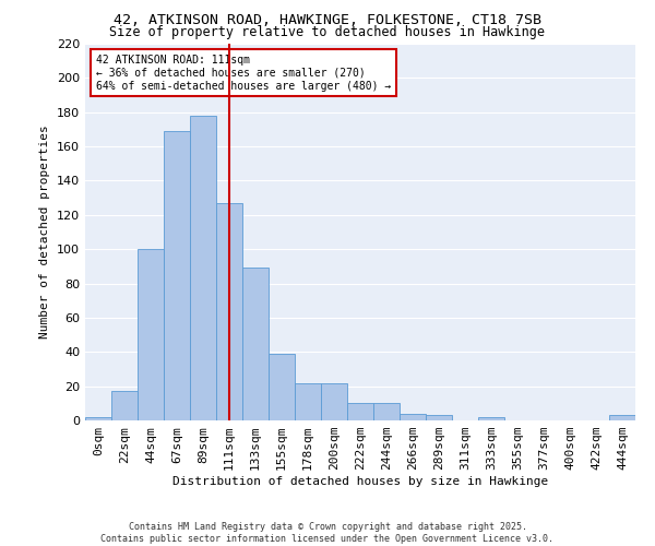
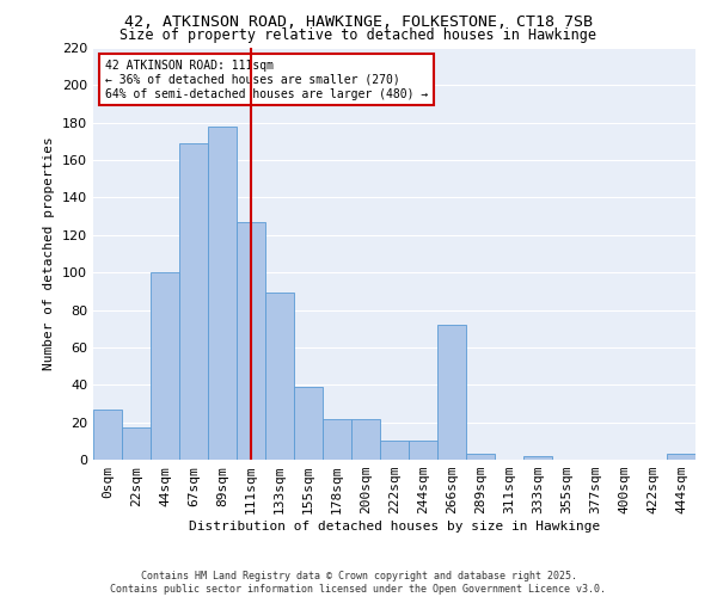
0sqm: 2 -> 27
266sqm: 4 -> 72
